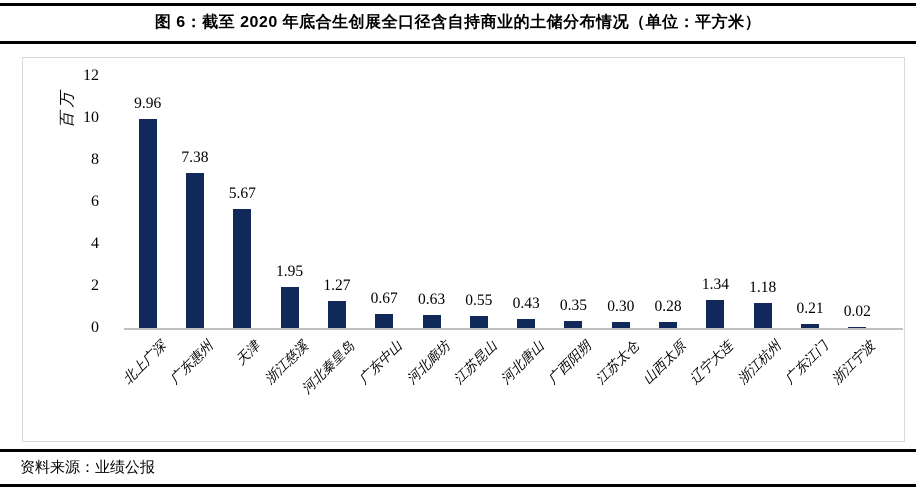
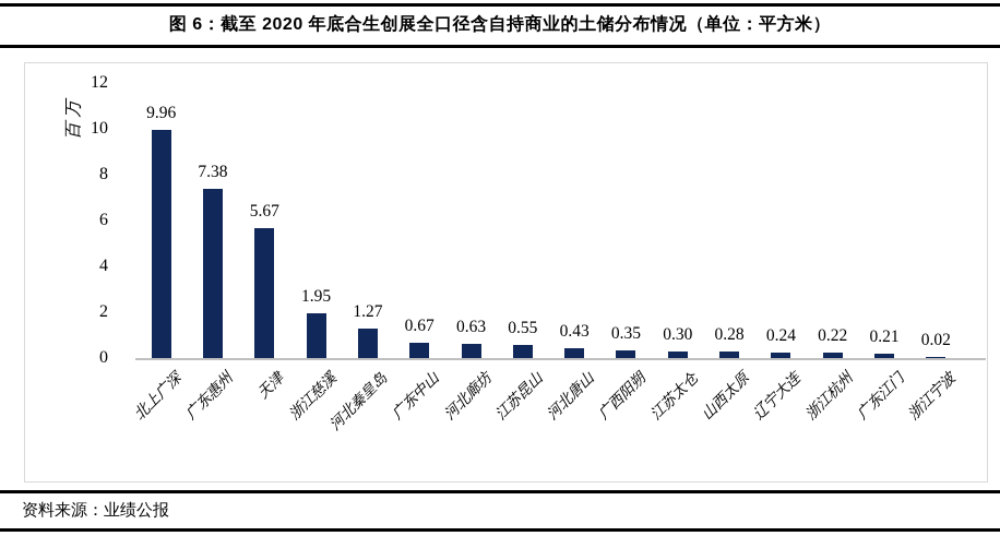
辽宁大连: 1.34 -> 0.24
浙江杭州: 1.18 -> 0.22
